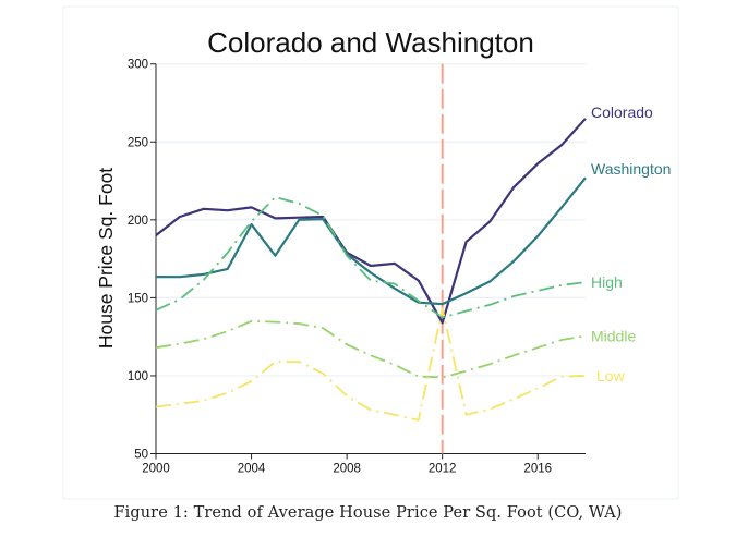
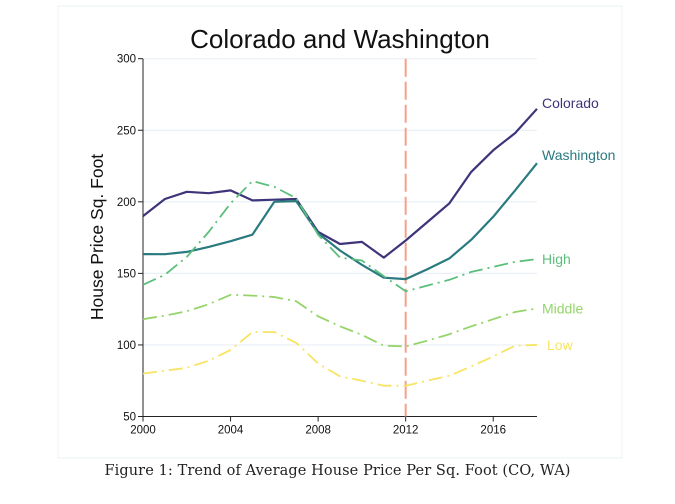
Washington/2004: 197 -> 172
Colorado/2012: 134 -> 173
Low/2012: 143 -> 72
